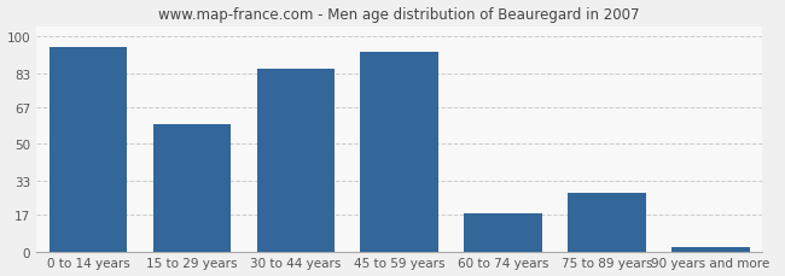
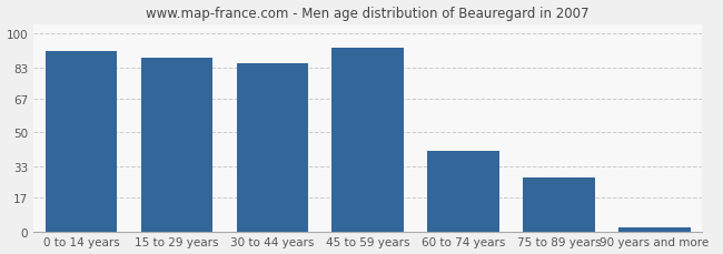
0 to 14 years: 95 -> 91
15 to 29 years: 59 -> 88
60 to 74 years: 18 -> 41
